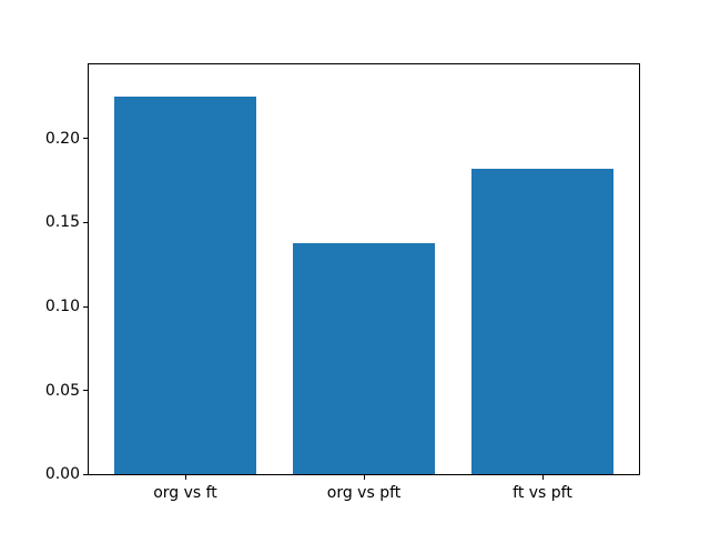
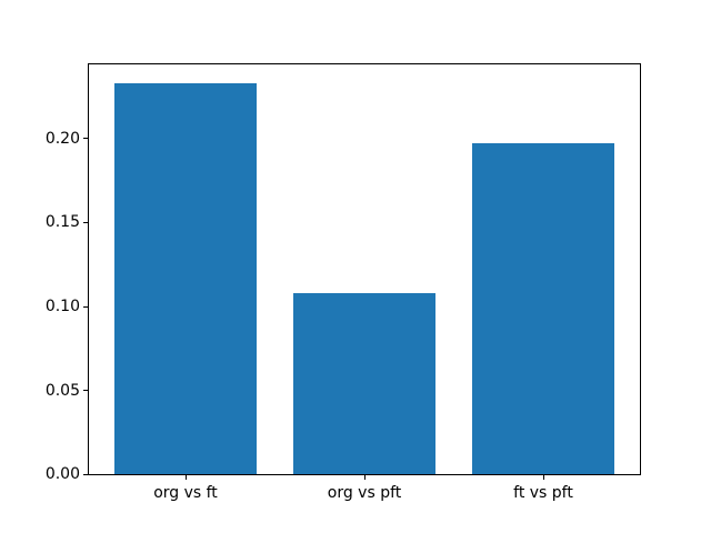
org vs ft: 0.225 -> 0.233
org vs pft: 0.138 -> 0.108
ft vs pft: 0.182 -> 0.197
